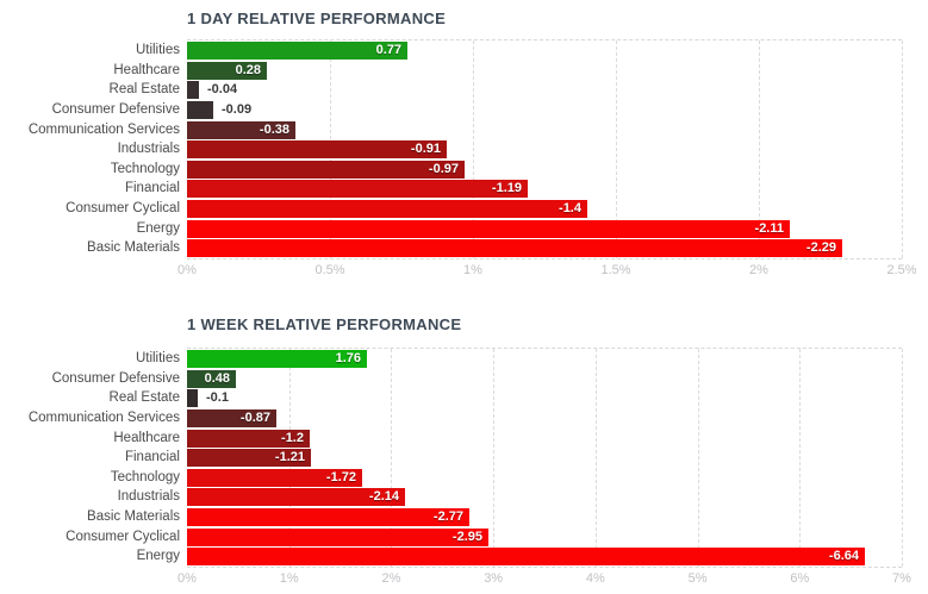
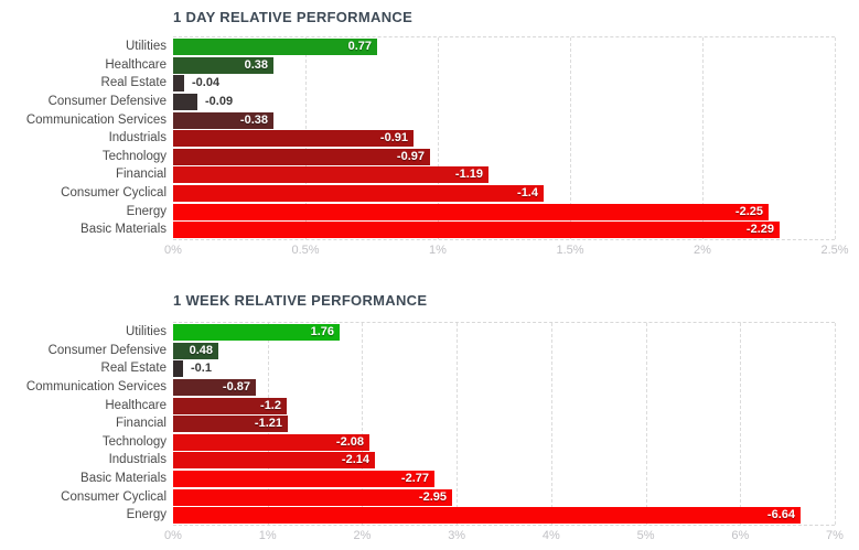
1 DAY RELATIVE PERFORMANCE/Healthcare: 0.28 -> 0.38
1 DAY RELATIVE PERFORMANCE/Energy: -2.11 -> -2.25
1 WEEK RELATIVE PERFORMANCE/Technology: -1.72 -> -2.08
